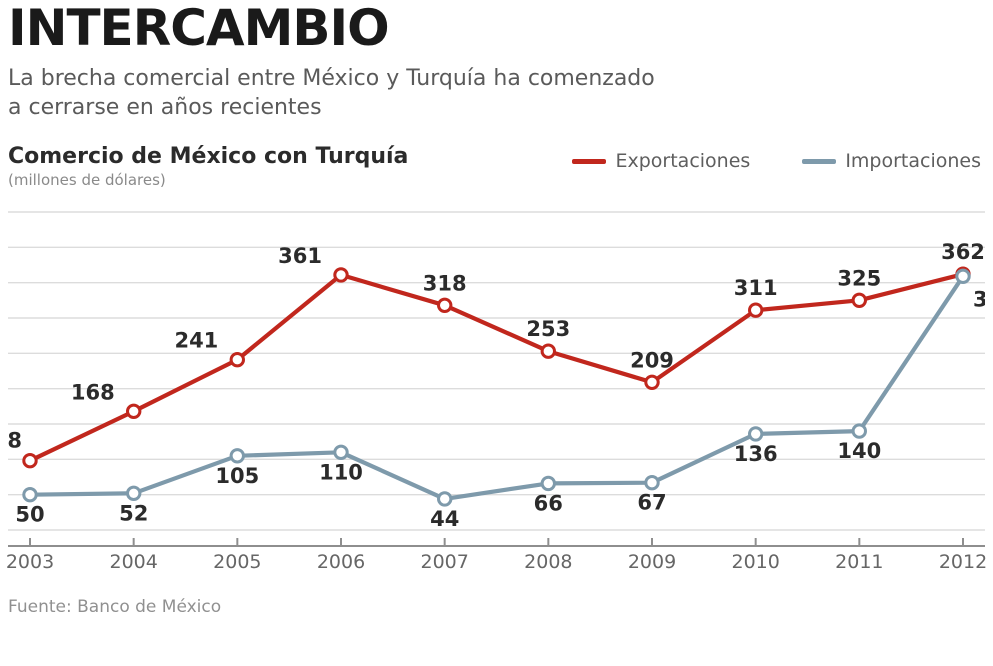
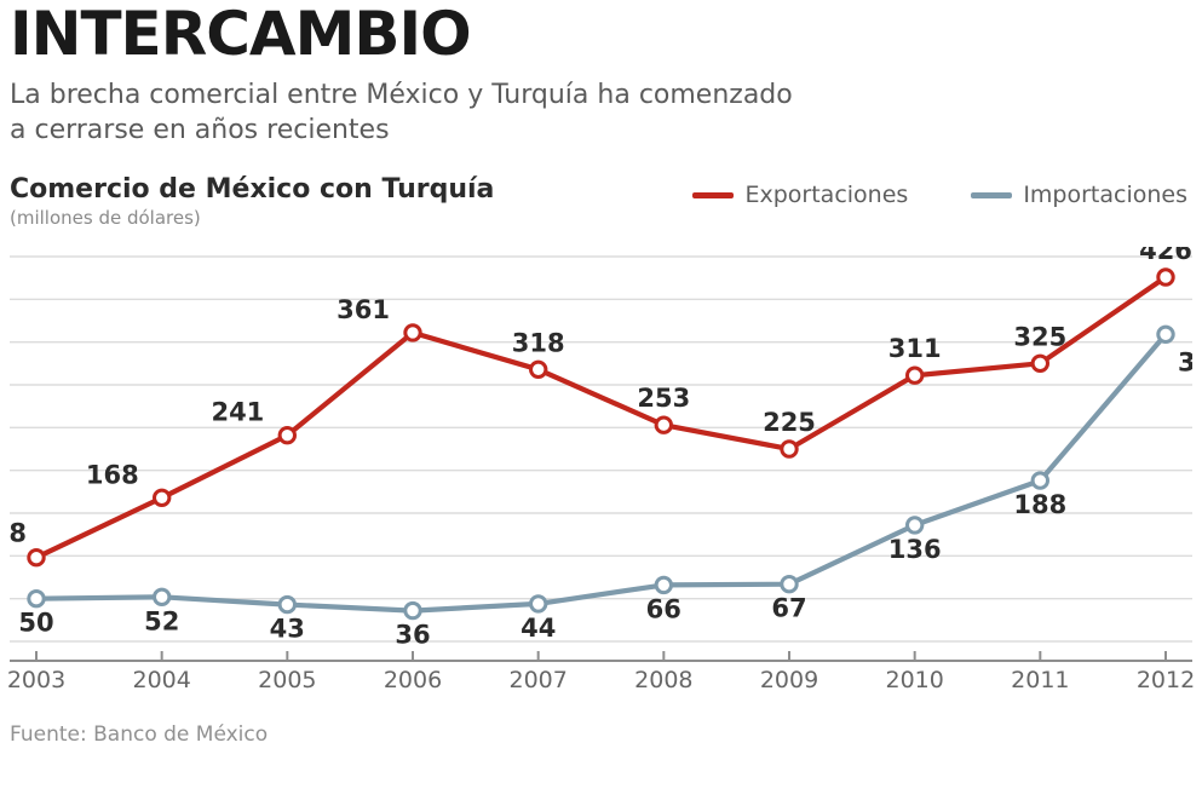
Importaciones/2005: 105 -> 43
Importaciones/2006: 110 -> 36
Exportaciones/2009: 209 -> 225
Importaciones/2011: 140 -> 188
Exportaciones/2012: 362 -> 426
